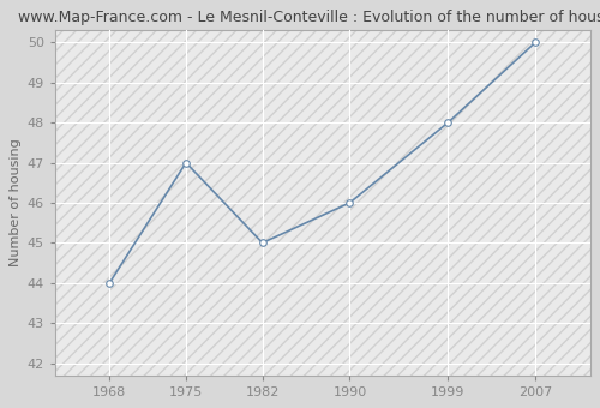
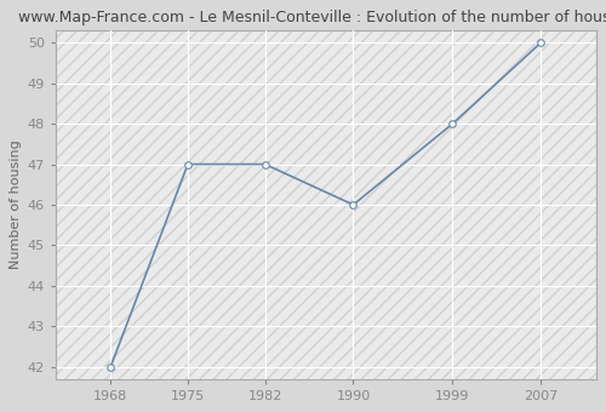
1968: 44 -> 42
1982: 45 -> 47
